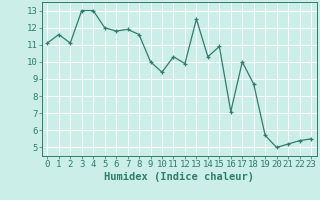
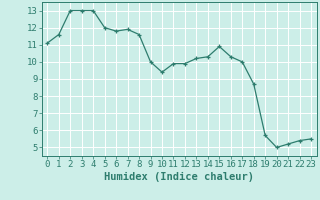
2: 11.1 -> 13.0
11: 10.3 -> 9.9
13: 12.5 -> 10.2
16: 7.1 -> 10.3
